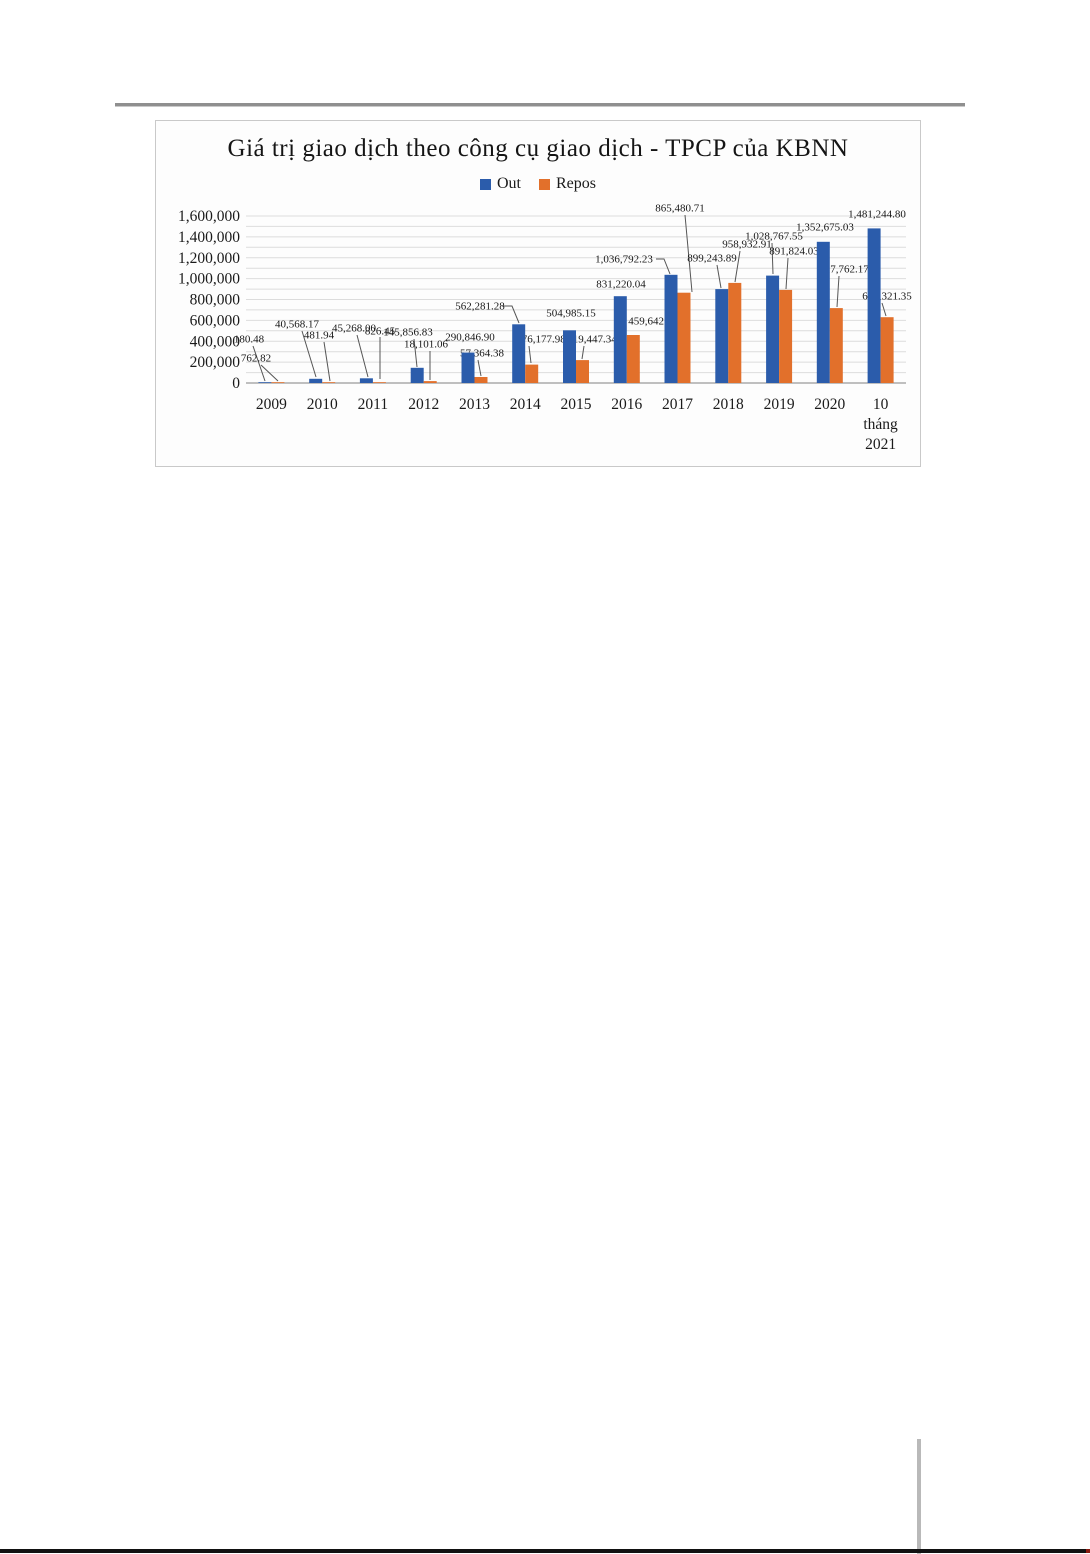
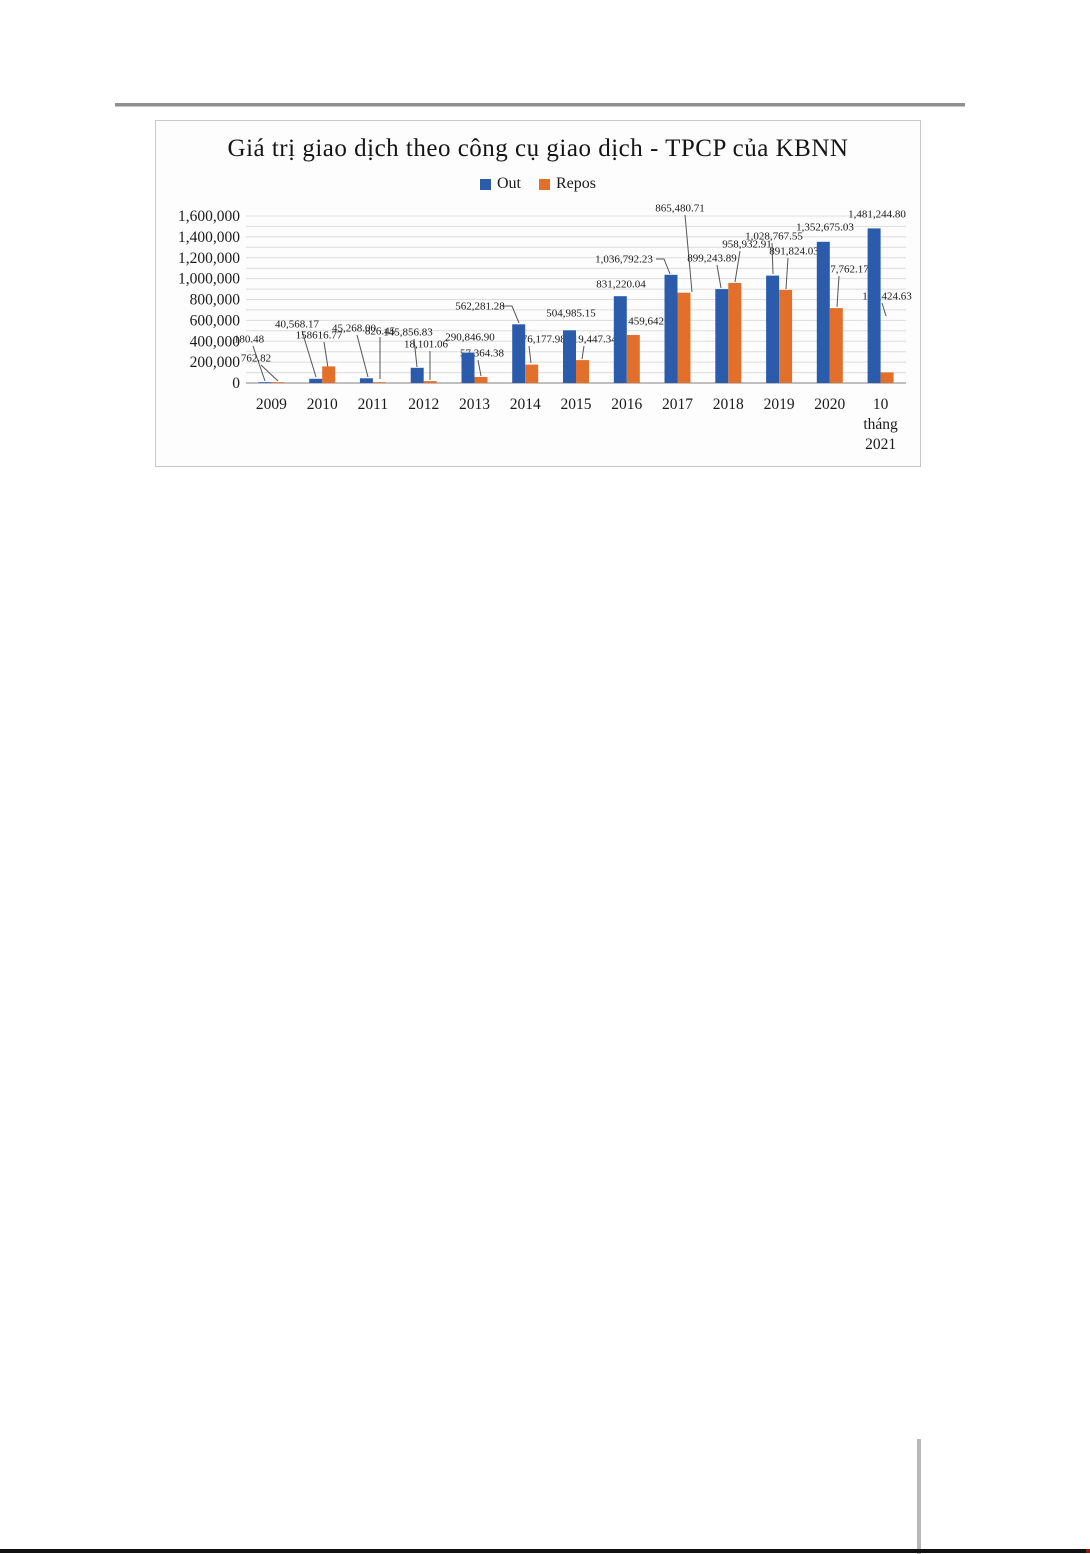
Repos/2010: 481.94 -> 158616.77
Repos/10 tháng 2021: 630,321.35 -> 101,424.63
